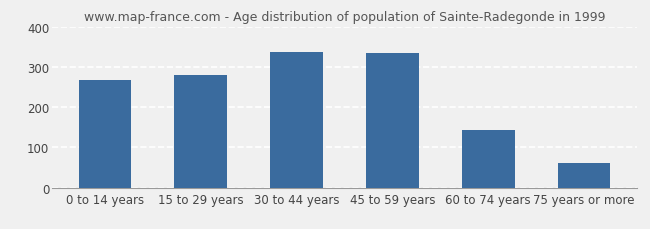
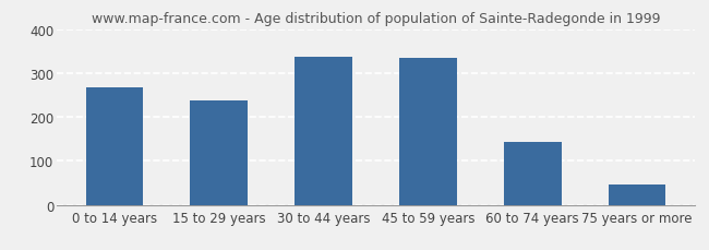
15 to 29 years: 280 -> 237
75 years or more: 60 -> 45
